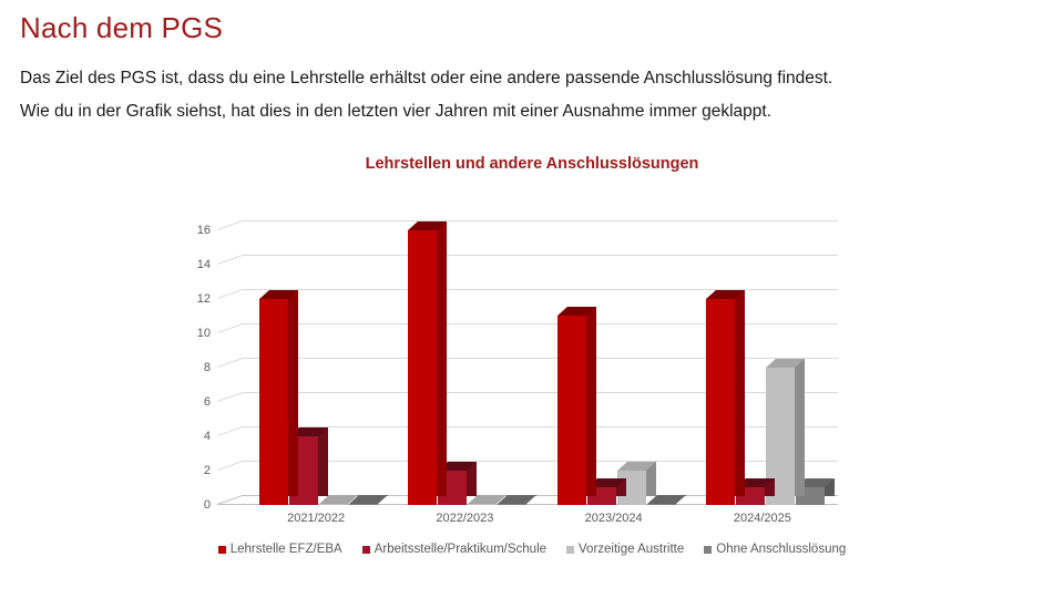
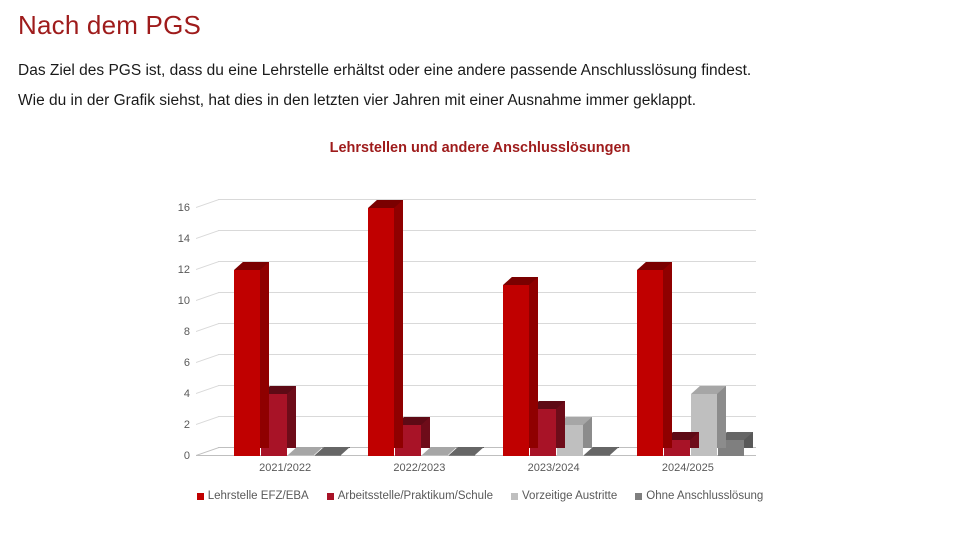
Arbeitsstelle/Praktikum/Schule/2023/2024: 1 -> 3
Vorzeitige Austritte/2024/2025: 8 -> 4
